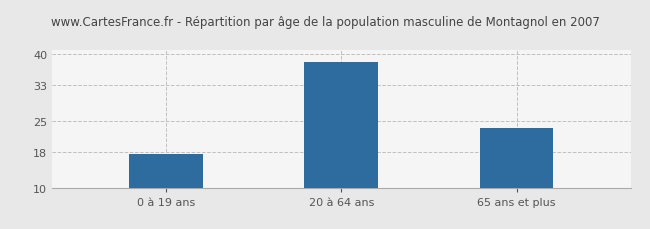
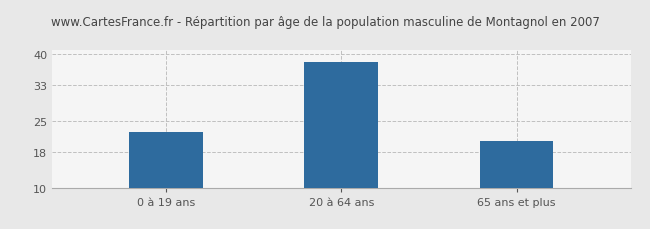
0 à 19 ans: 17.6 -> 22.5
65 ans et plus: 23.5 -> 20.5
